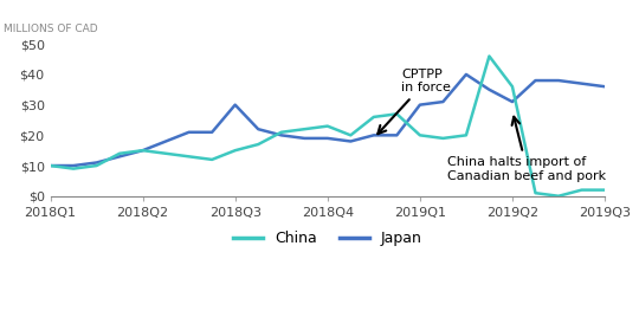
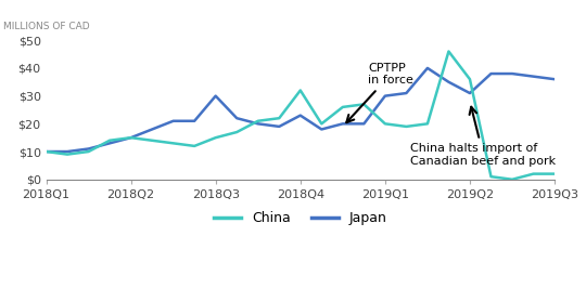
China/2018Q4: $23 -> $32
Japan/2018Q4: $19 -> $23
